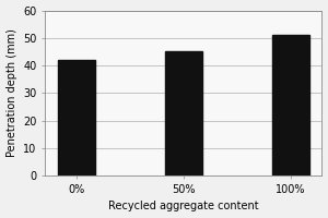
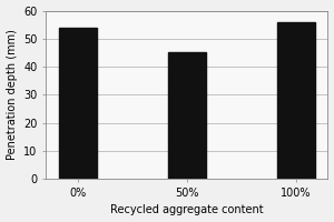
0%: 42 -> 54
100%: 51 -> 56
